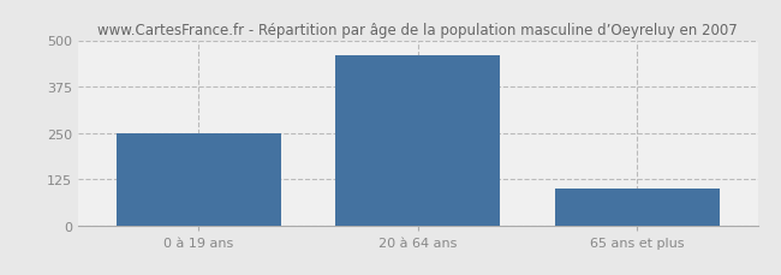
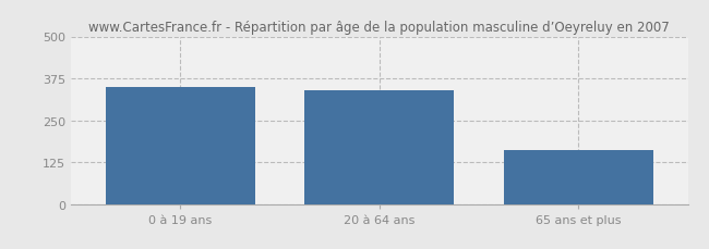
0 à 19 ans: 250 -> 350
20 à 64 ans: 460 -> 340
65 ans et plus: 100 -> 160
